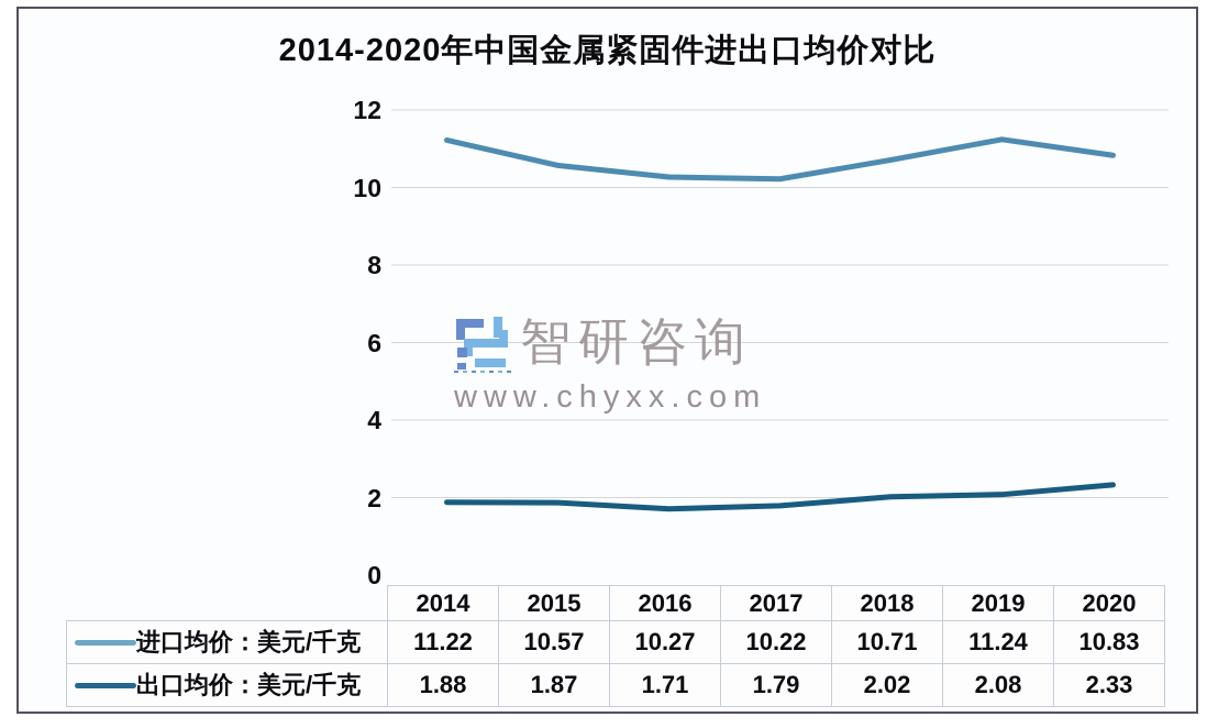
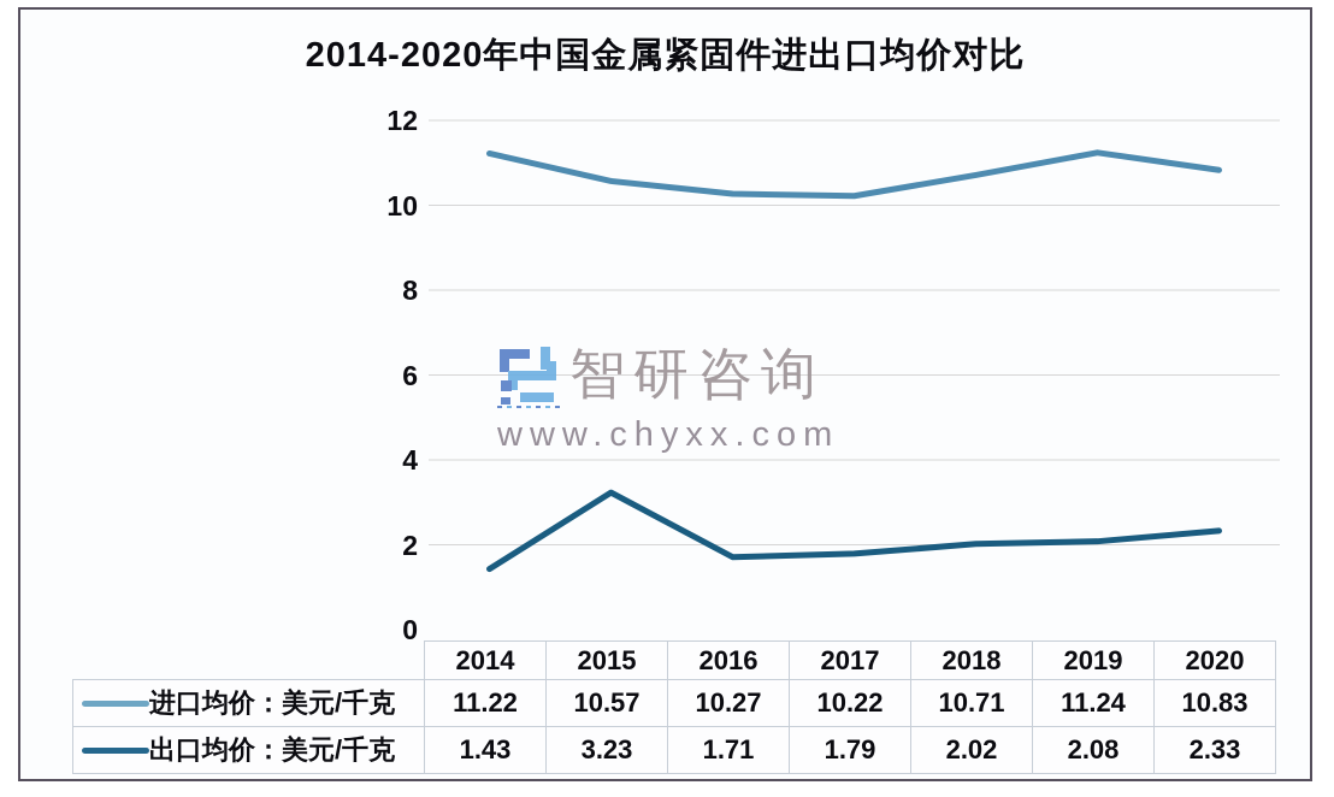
出口均价：美元/千克/2014: 1.88 -> 1.43
出口均价：美元/千克/2015: 1.87 -> 3.23
